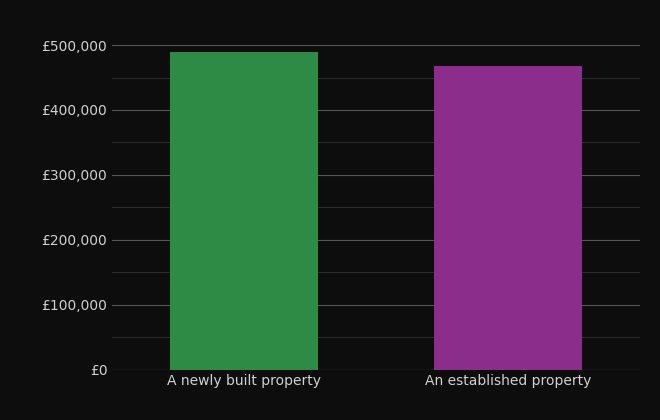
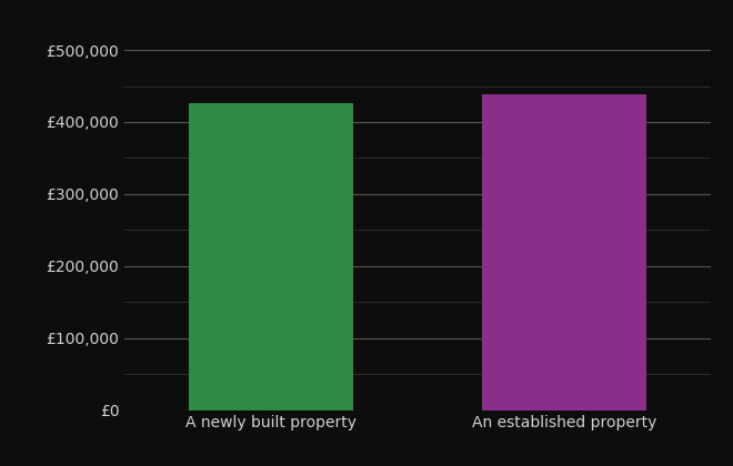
A newly built property: £490,000 -> £426,000
An established property: £468,000 -> £438,000
